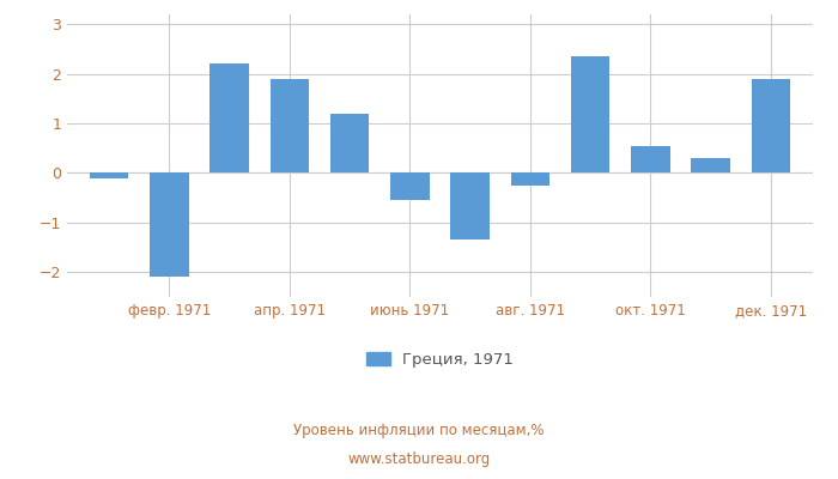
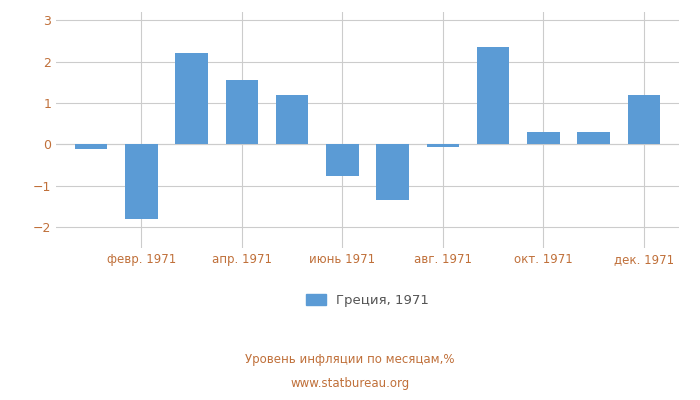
февр. 1971: -2.10 -> -1.80
апр. 1971: 1.90 -> 1.55
июнь 1971: -0.55 -> -0.75
авг. 1971: -0.25 -> -0.05
окт. 1971: 0.55 -> 0.30
дек. 1971: 1.90 -> 1.20
